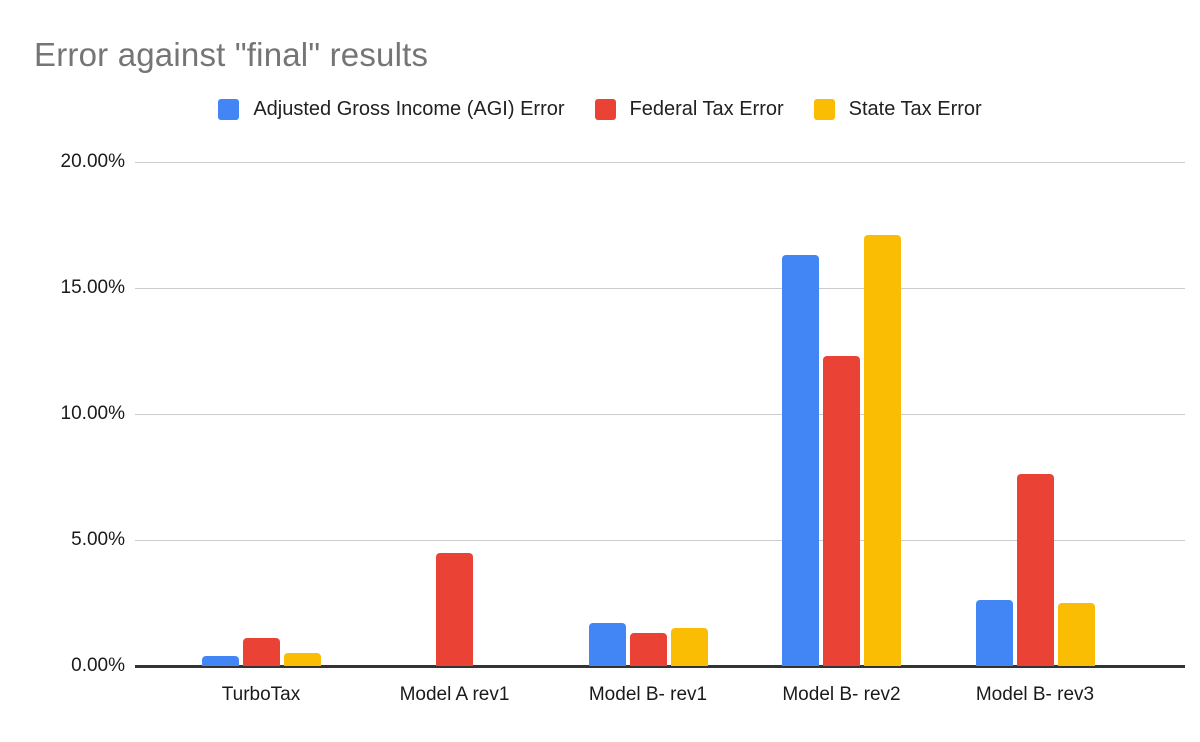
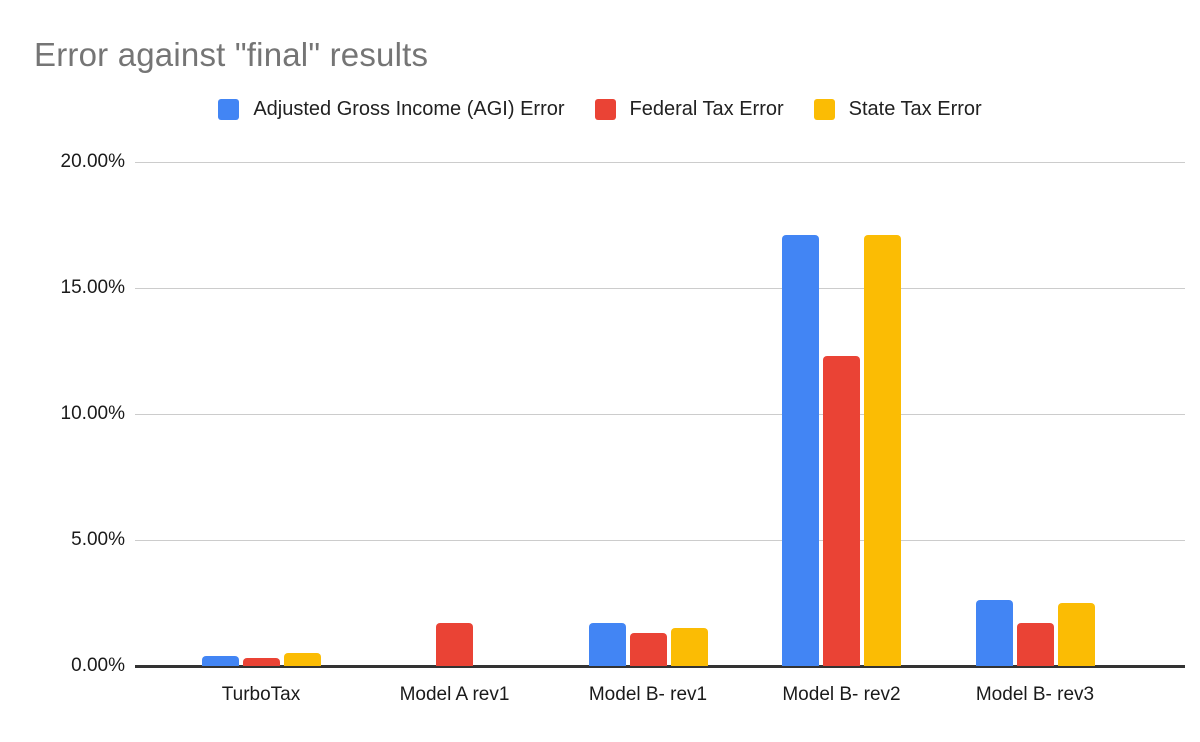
Federal Tax Error/TurboTax: 1.1% -> 0.3%
Federal Tax Error/Model A rev1: 4.5% -> 1.7%
Adjusted Gross Income (AGI) Error/Model B- rev2: 16.3% -> 17.1%
Federal Tax Error/Model B- rev3: 7.6% -> 1.7%
